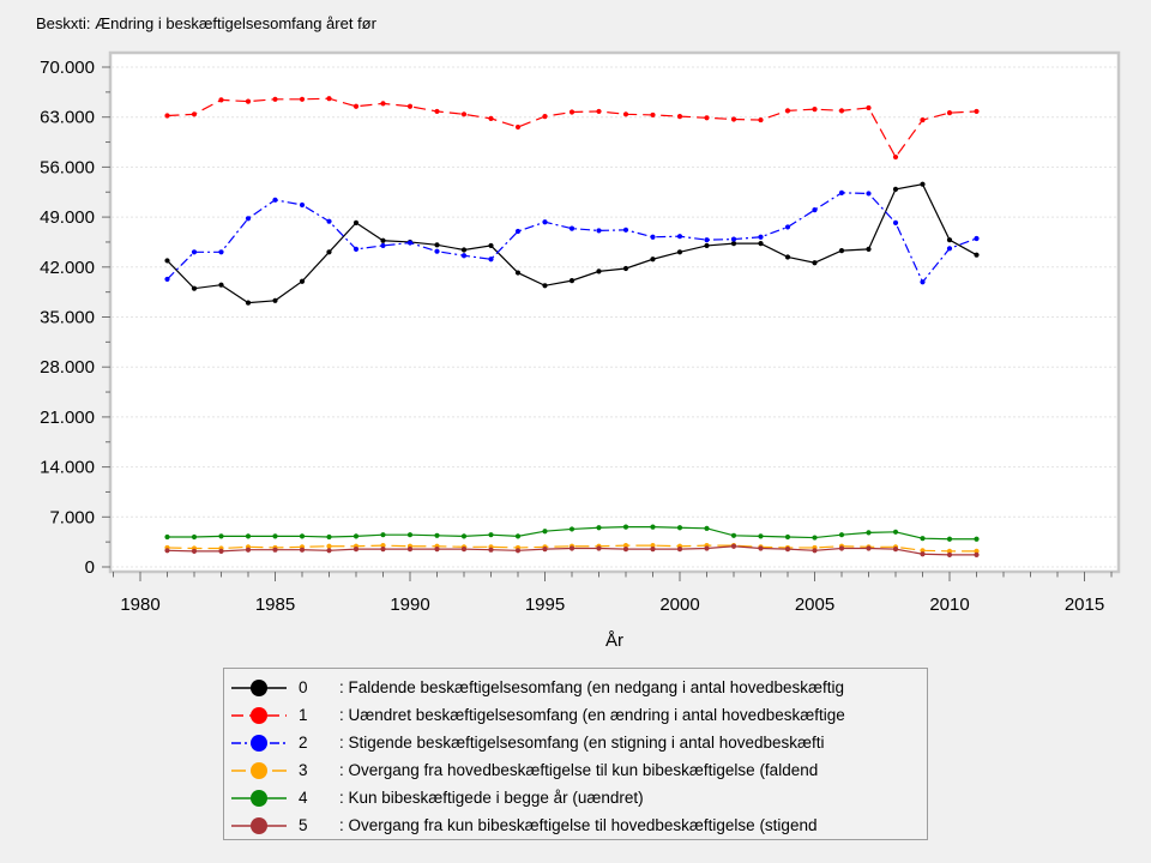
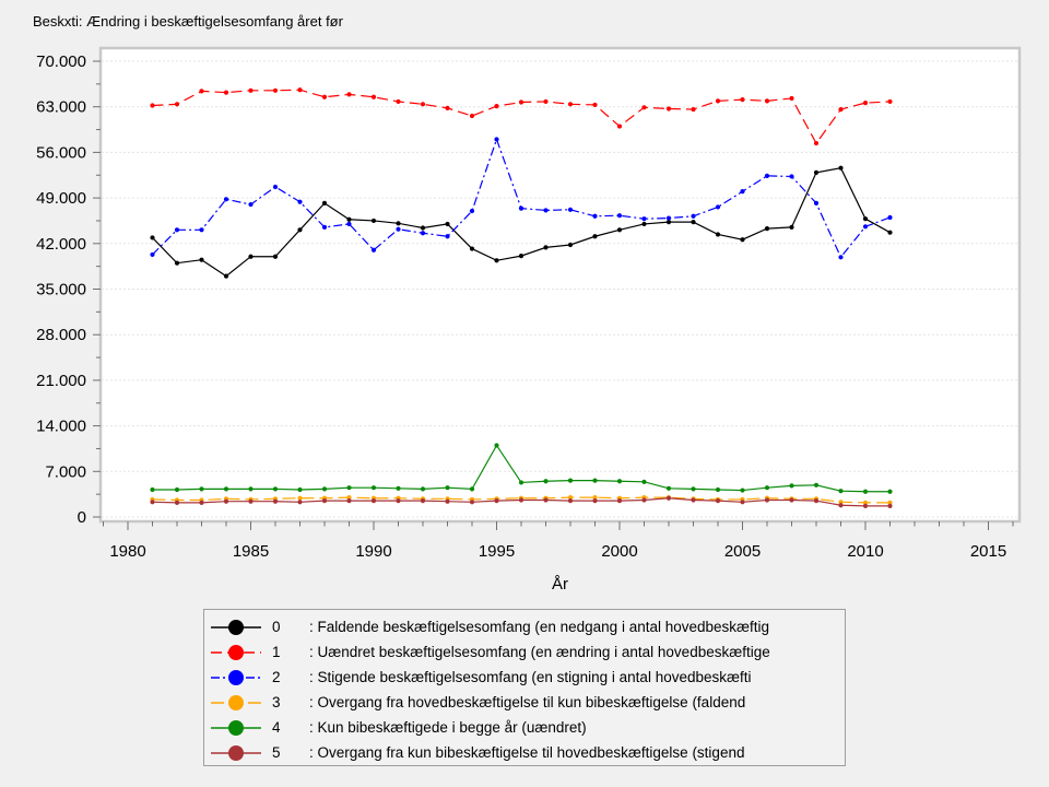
0/1985: 37000 -> 40000
2/1985: 51000 -> 48000
2/1990: 45000 -> 41000
2/1995: 48000 -> 58000
4/1995: 5000 -> 11000
1/2000: 63000 -> 60000
